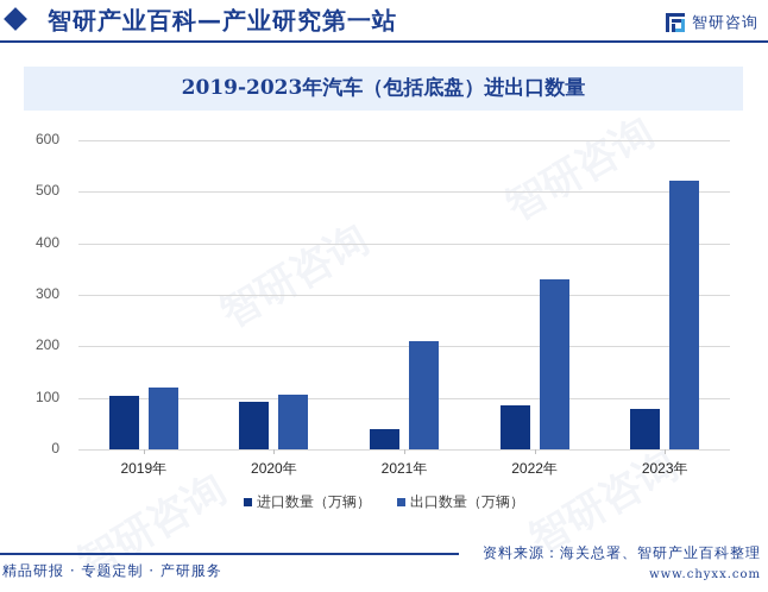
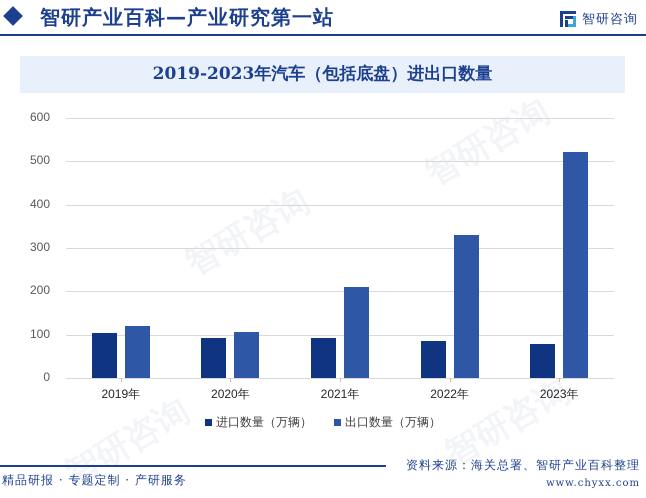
进口数量（万辆）/2021年: 40 -> 90
